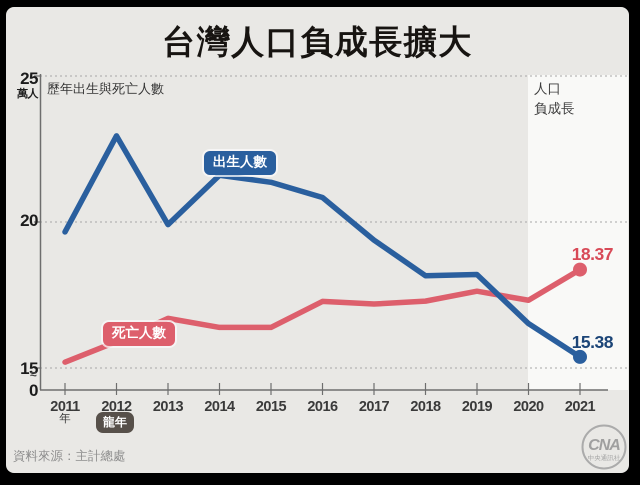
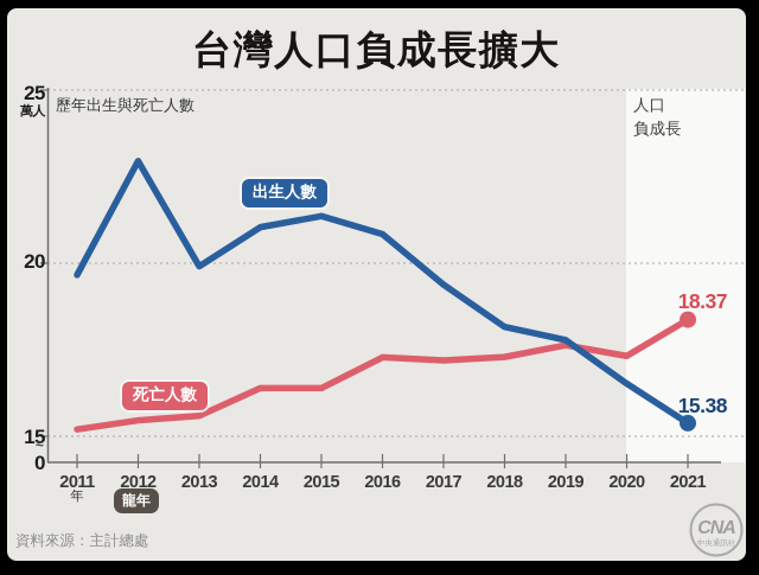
死亡人數/2012: 15.9 -> 15.5
死亡人數/2013: 16.7 -> 15.6
出生人數/2014: 21.6 -> 21.0
出生人數/2019: 18.2 -> 17.8
